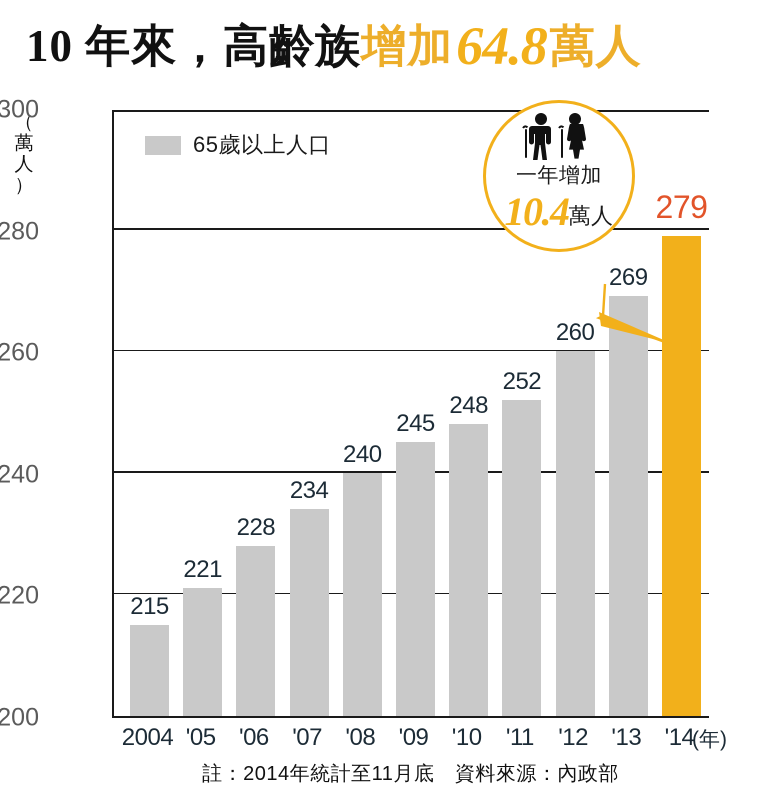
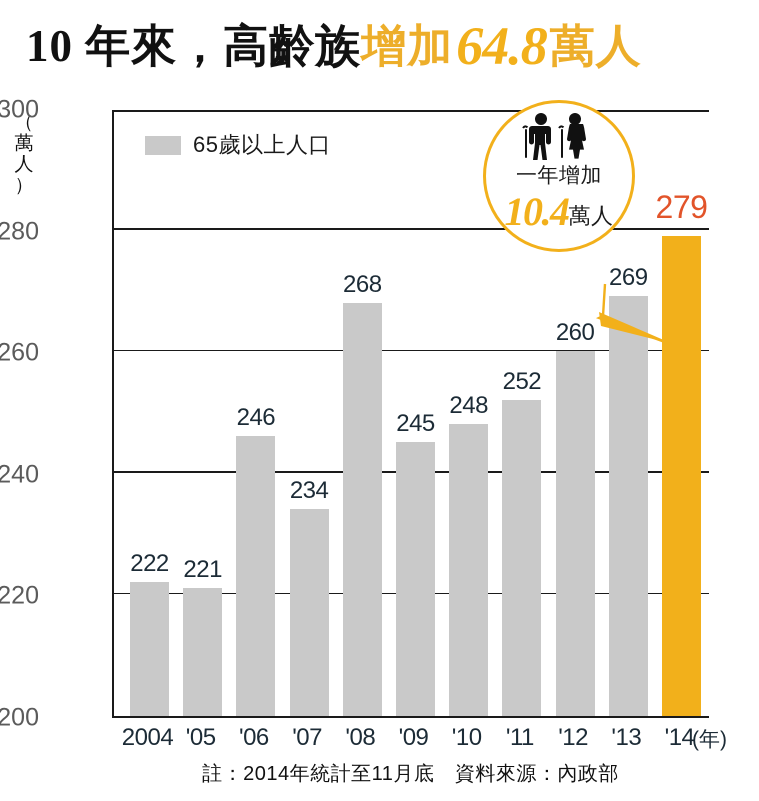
2004: 215 -> 222
'06: 228 -> 246
'08: 240 -> 268
